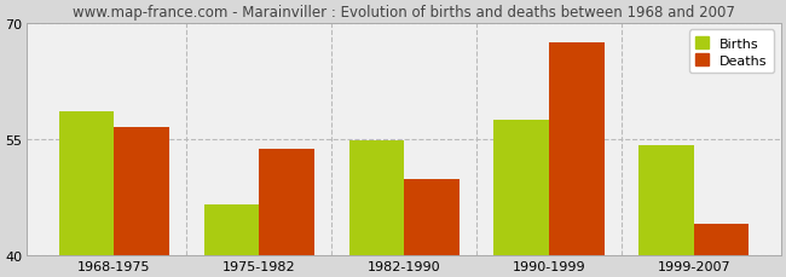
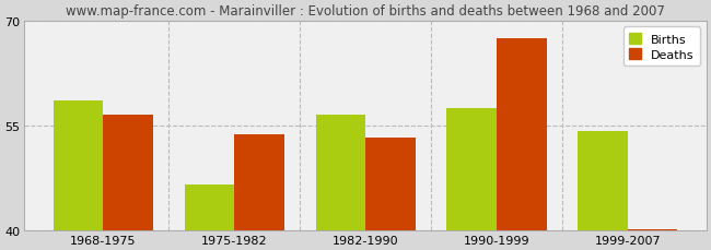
Births/1982-1990: 54.8 -> 56.5
Deaths/1982-1990: 49.8 -> 53.2
Deaths/1999-2007: 44.0 -> 40.1
